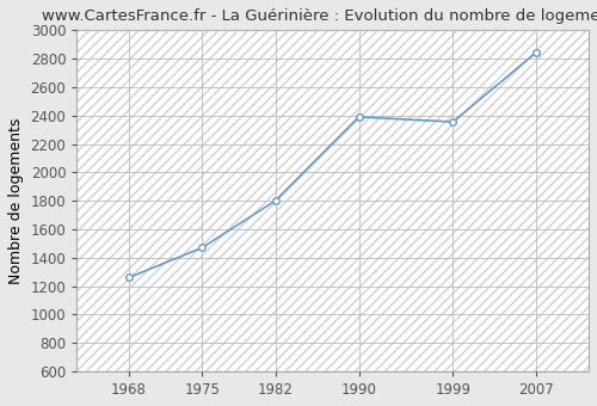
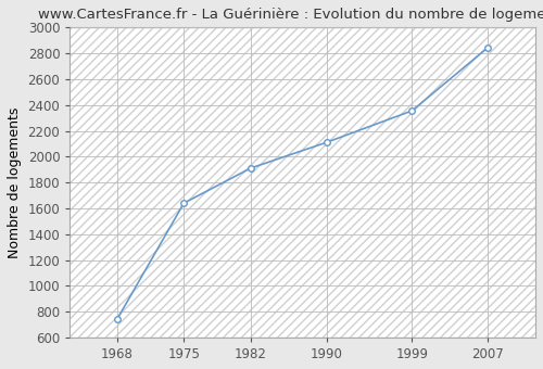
1968: 1260 -> 740
1975: 1470 -> 1640
1982: 1800 -> 1910
1990: 2390 -> 2110
